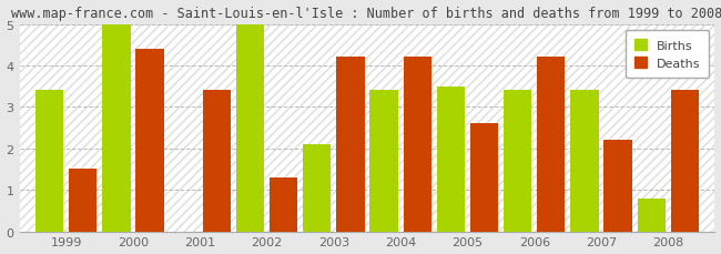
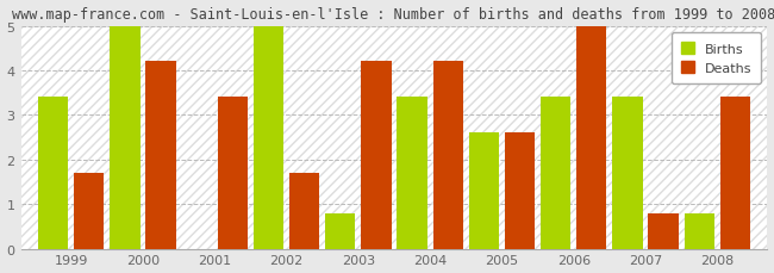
Deaths/1999: 1.5 -> 1.7
Deaths/2000: 4.4 -> 4.2
Deaths/2002: 1.3 -> 1.7
Births/2003: 2.1 -> 0.8
Births/2005: 3.5 -> 2.6
Deaths/2006: 4.2 -> 5.0
Deaths/2007: 2.2 -> 0.8
